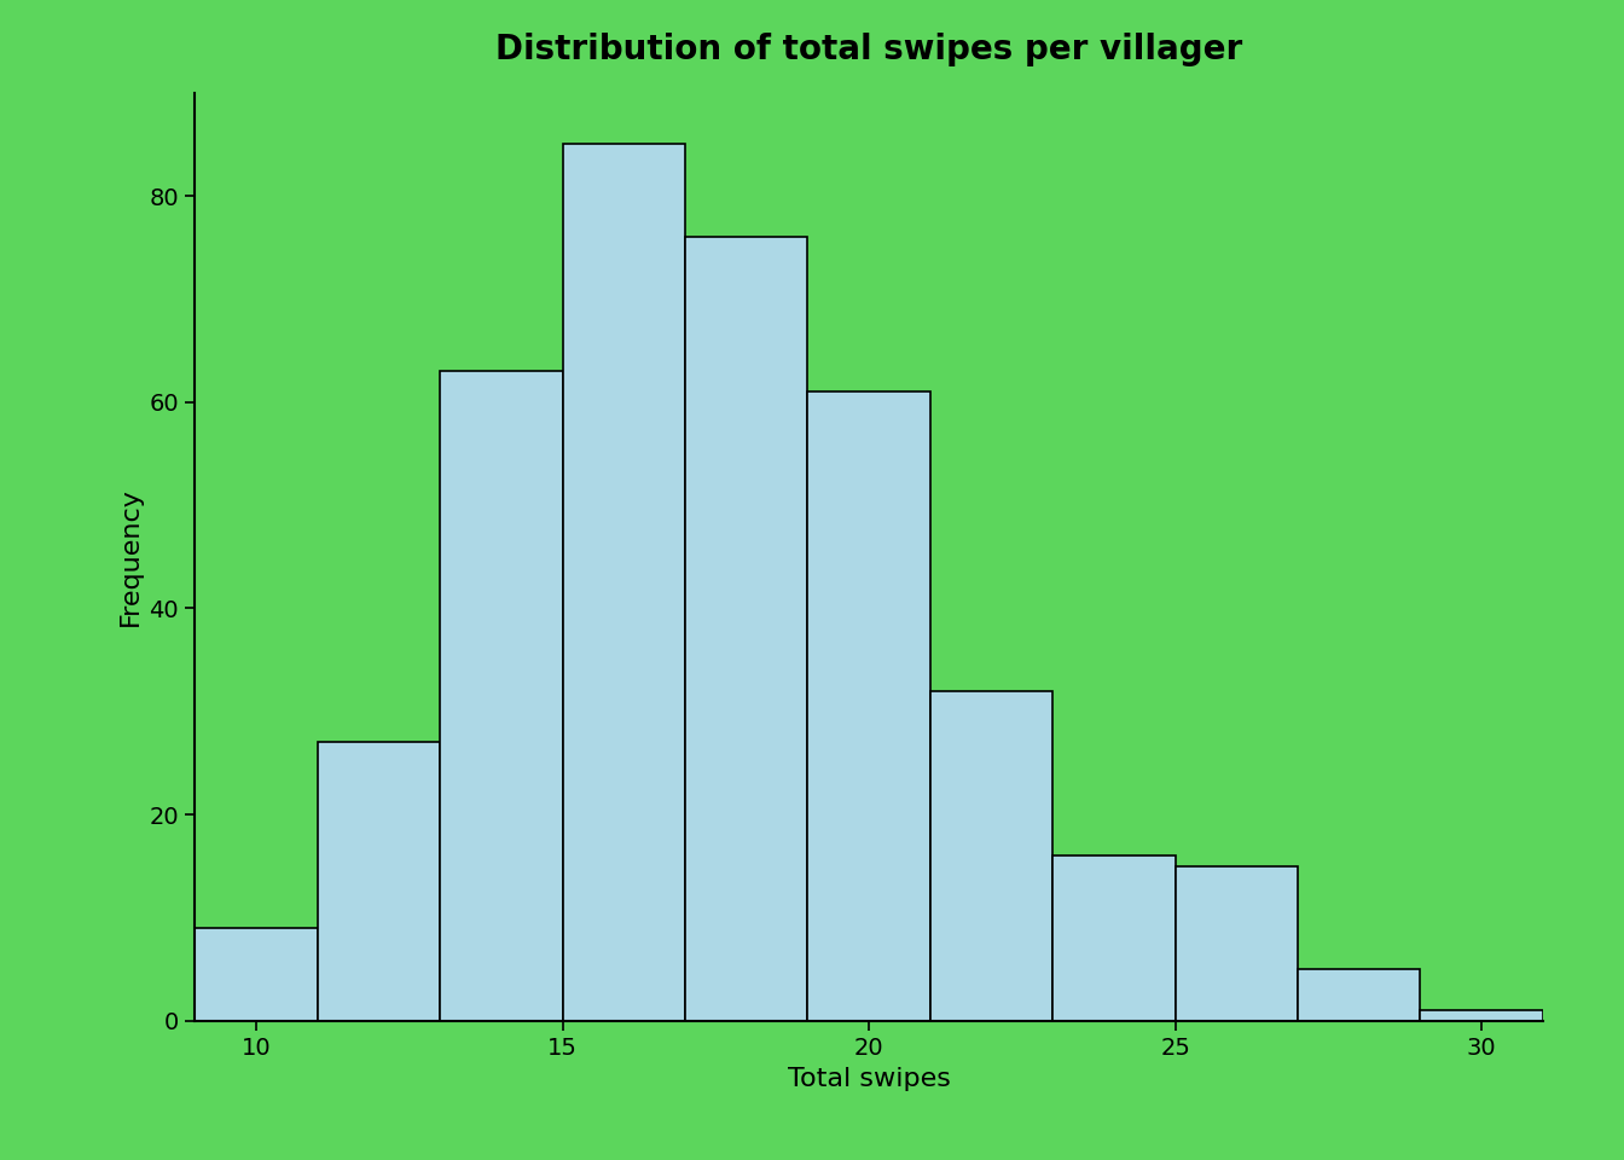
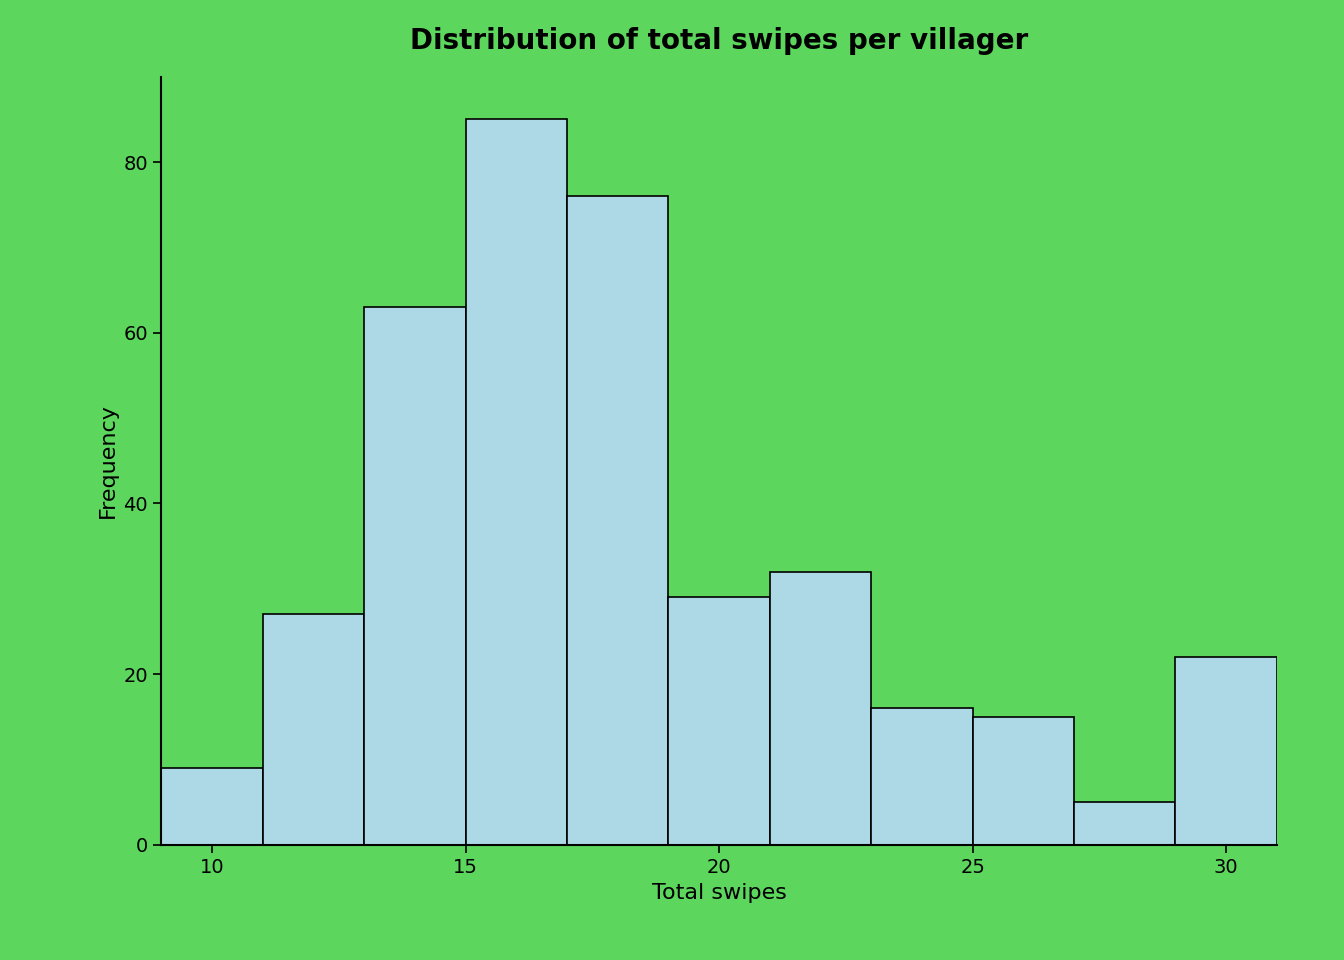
20: 61 -> 29
30: 1 -> 22
